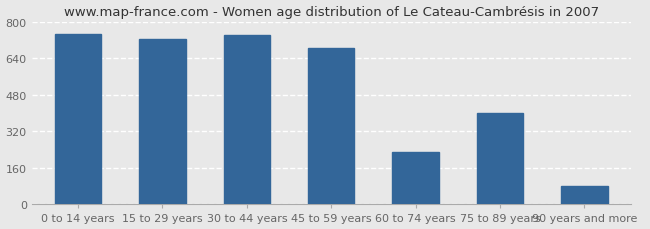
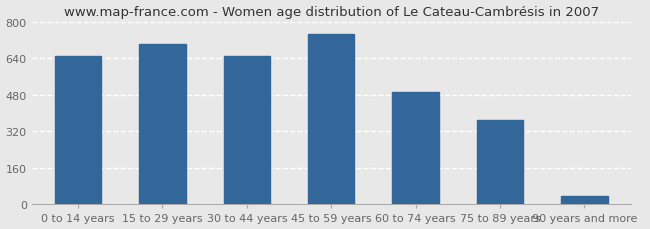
0 to 14 years: 745 -> 650
15 to 29 years: 725 -> 700
30 to 44 years: 740 -> 650
45 to 59 years: 685 -> 745
60 to 74 years: 230 -> 490
75 to 89 years: 400 -> 370
90 years and more: 80 -> 38
